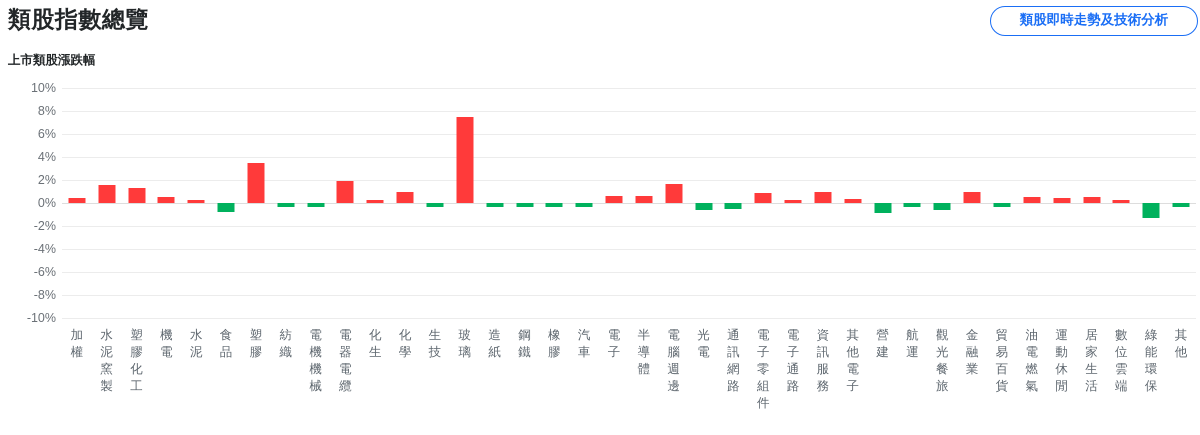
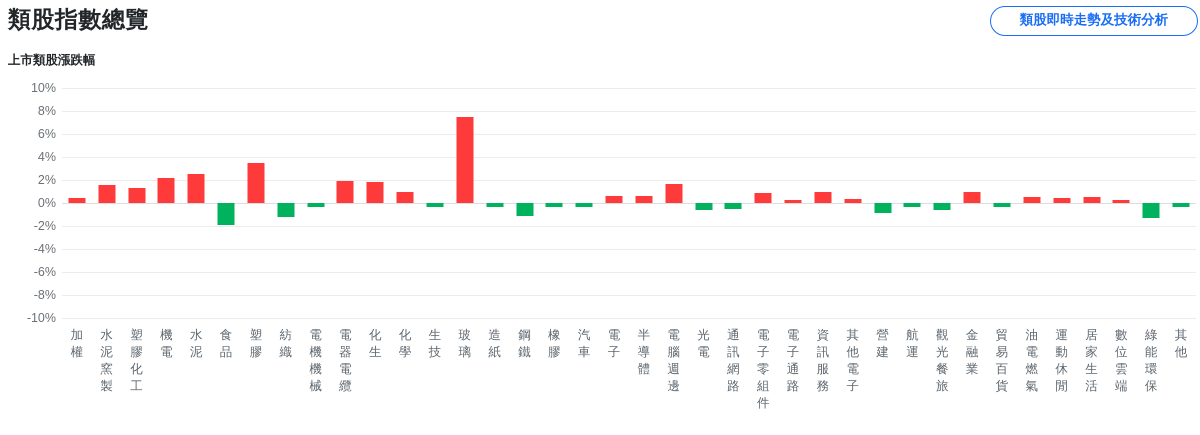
機電: 0.5% -> 2.2%
水泥: 0.2% -> 2.5%
食品: -0.8% -> -1.9%
紡織: -0.2% -> -1.2%
化生: 0.2% -> 1.8%
鋼鐵: -0.1% -> -1.1%
